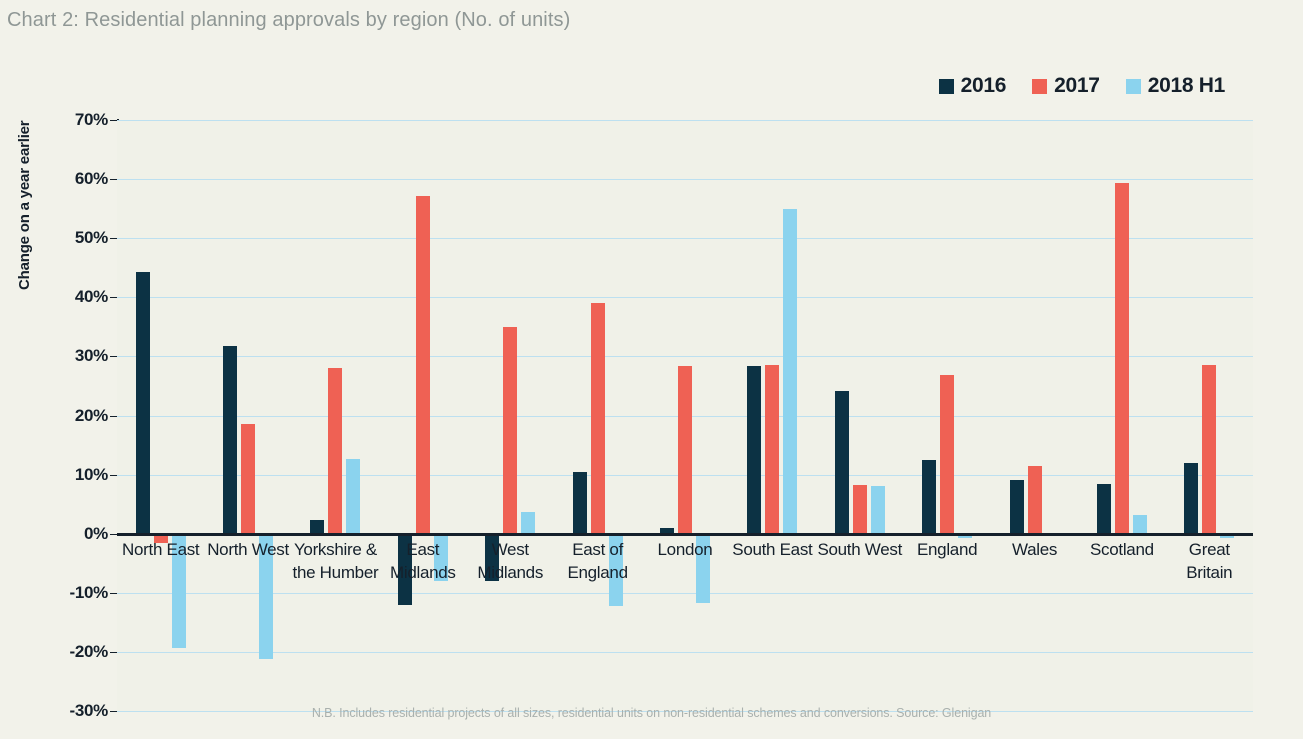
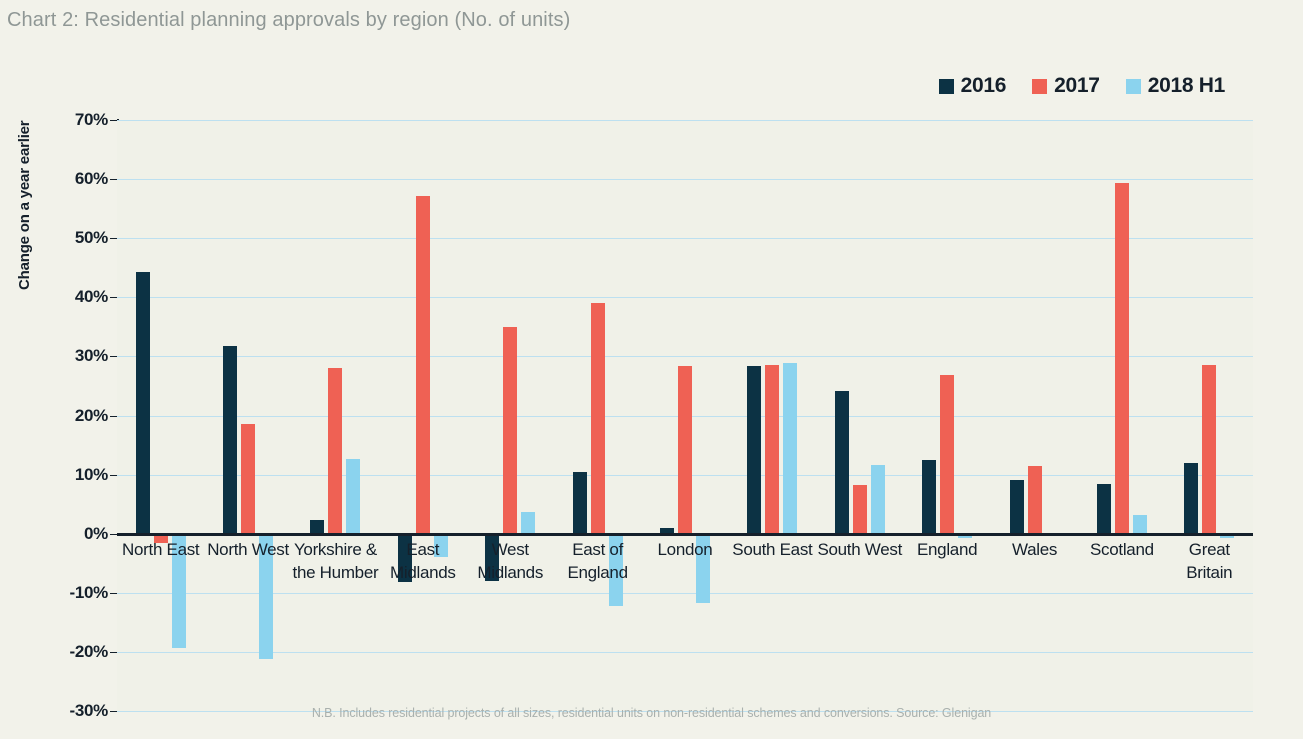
2016/East Midlands: -12% -> -8%
2018 H1/East Midlands: -8% -> -4%
2018 H1/South East: 55% -> 29%
2018 H1/South West: 8% -> 12%
